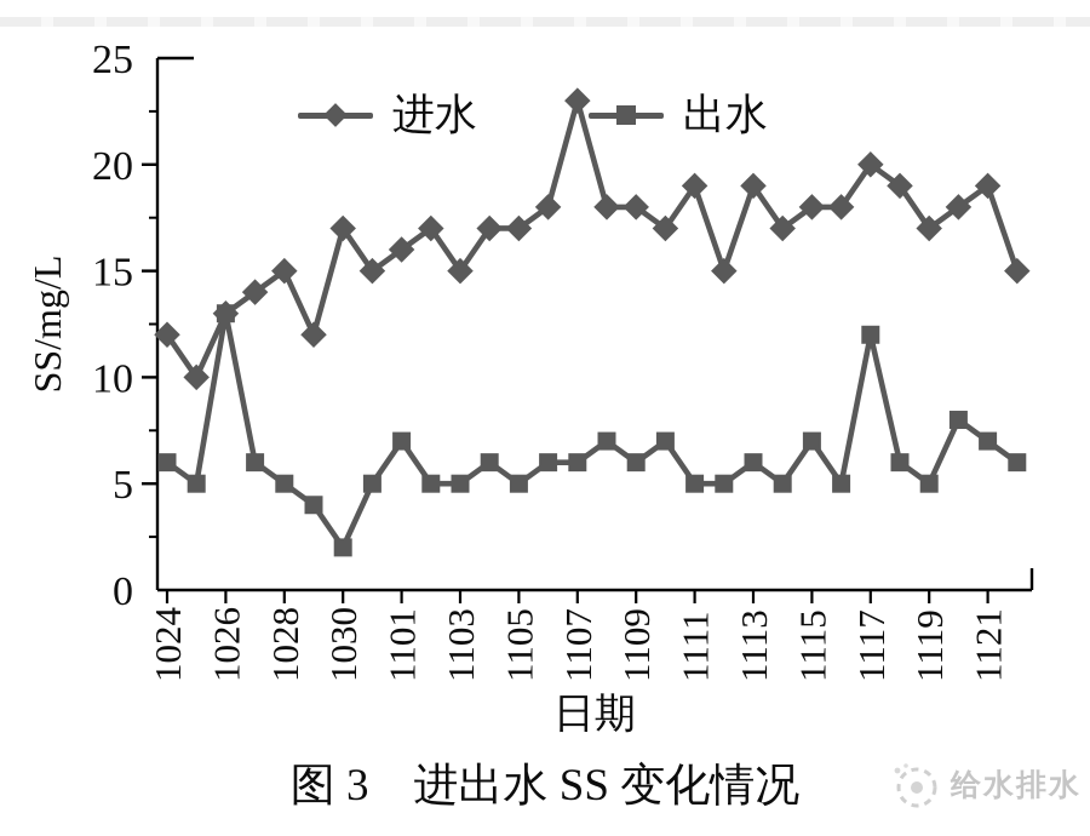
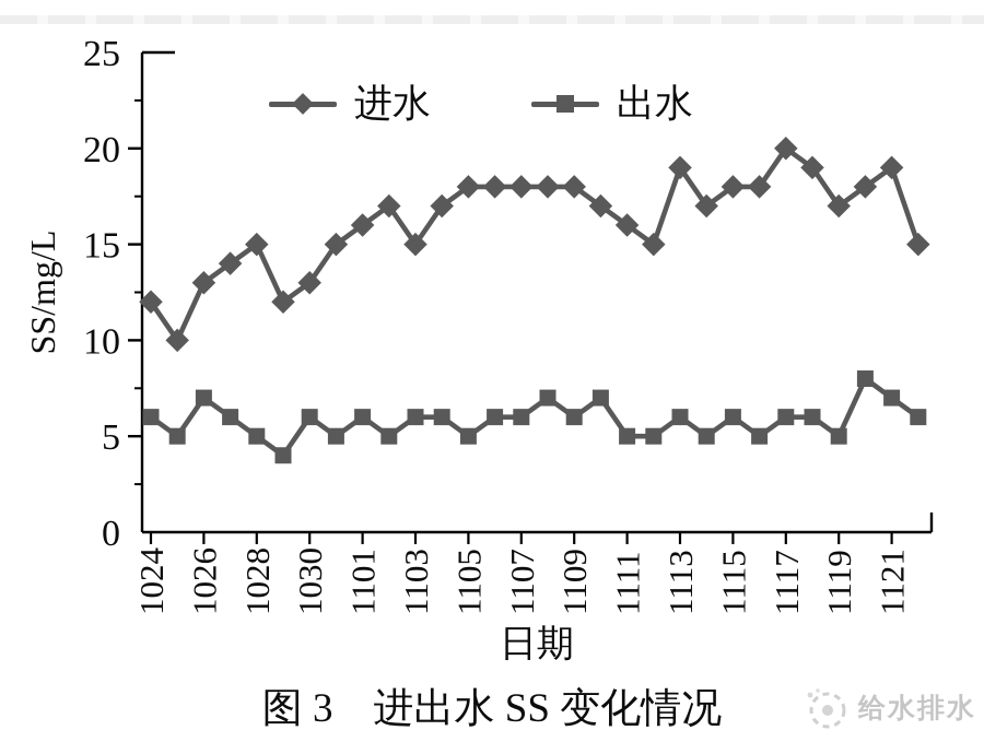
出水/1026: 13 -> 7
进水/1030: 17 -> 13
出水/1030: 2 -> 6
出水/1101: 7 -> 6
出水/1103: 5 -> 6
进水/1105: 17 -> 18
进水/1107: 23 -> 18
进水/1111: 19 -> 16
出水/1115: 7 -> 6
出水/1117: 12 -> 6
